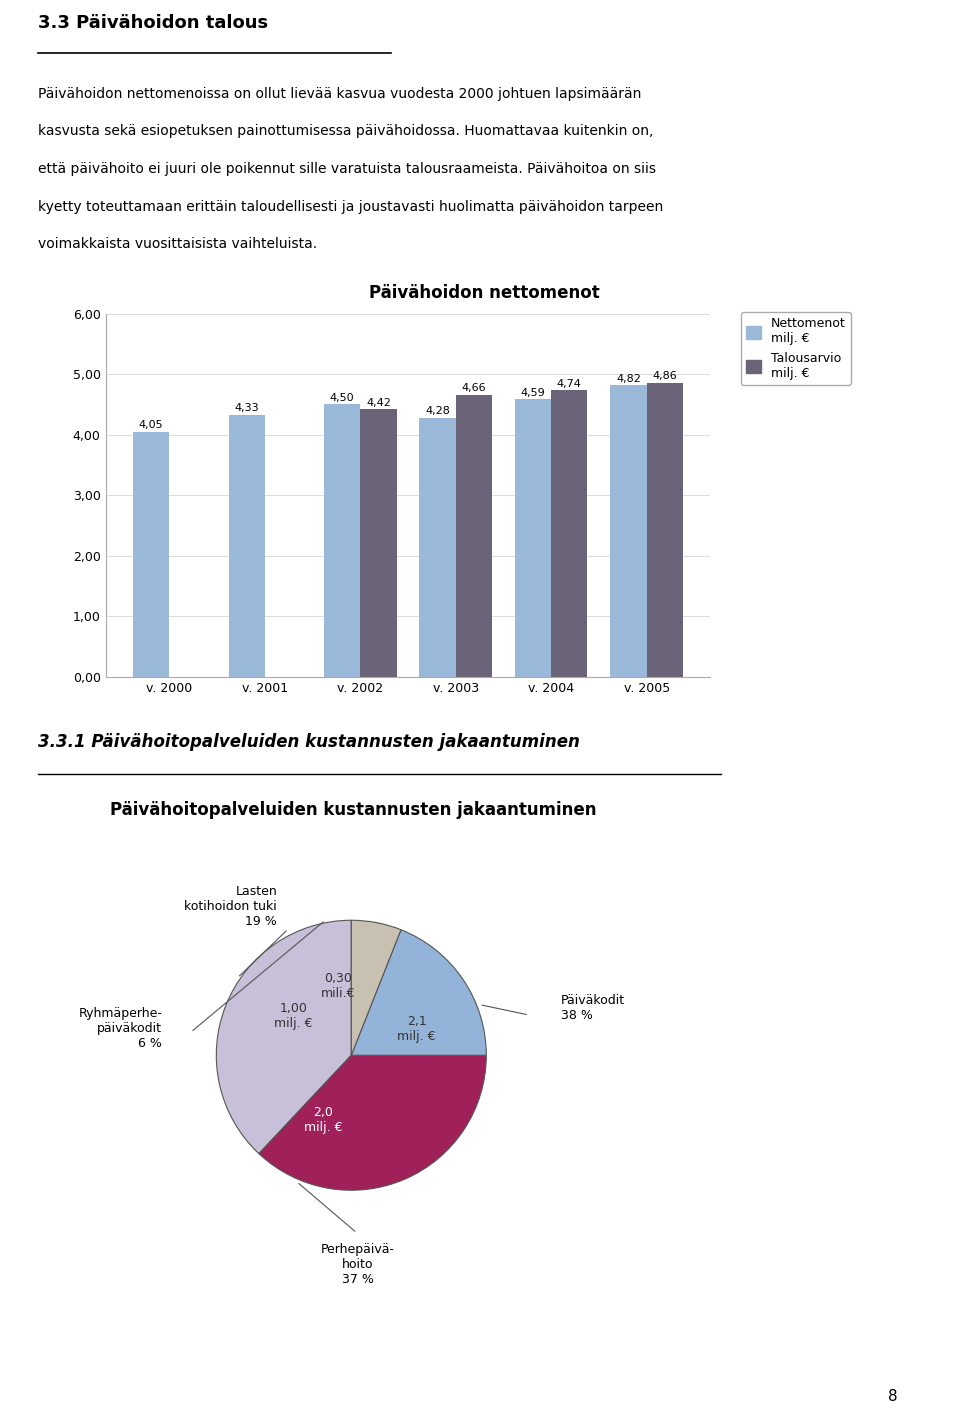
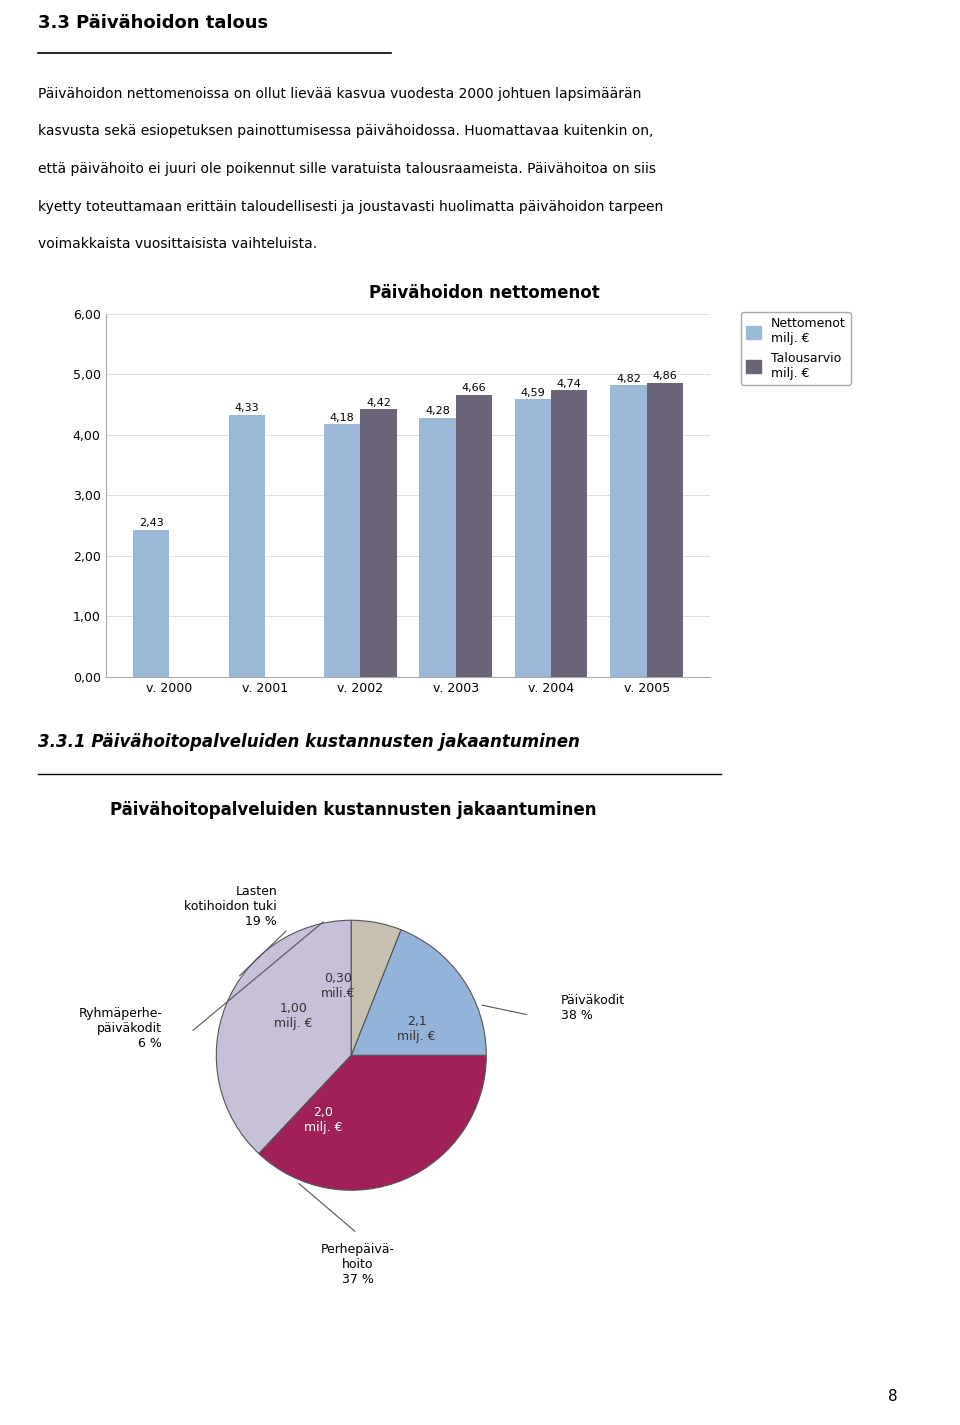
Nettomenot milj. €/v. 2000: 4,05 -> 2,43
Nettomenot milj. €/v. 2002: 4,50 -> 4,18
